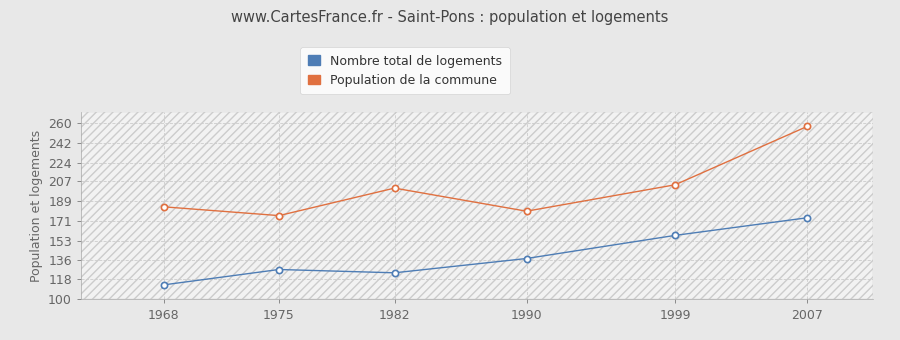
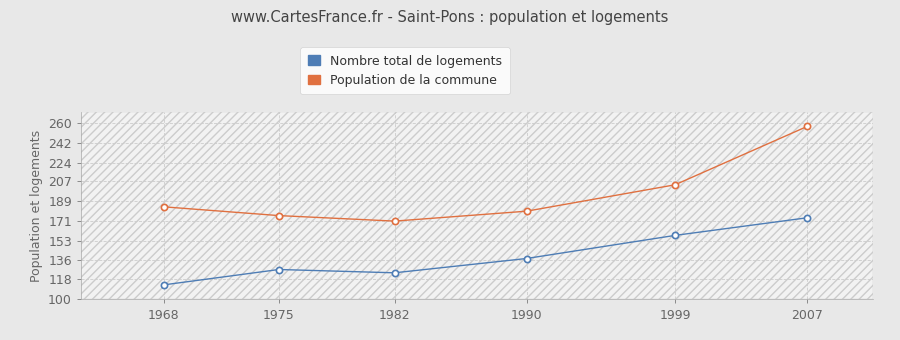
Population de la commune/1982: 201 -> 171
